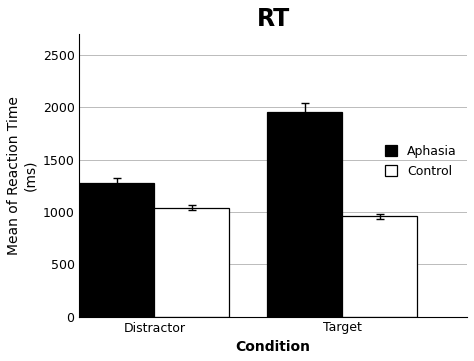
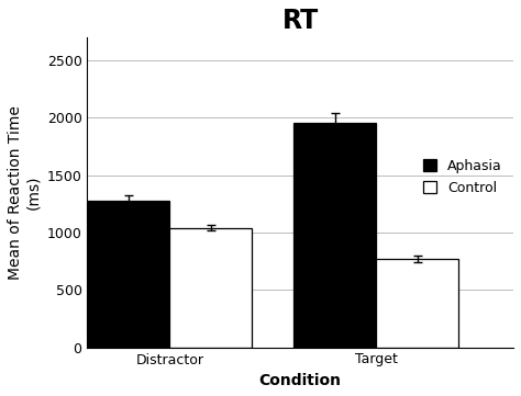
Control/Target: 960 -> 770
